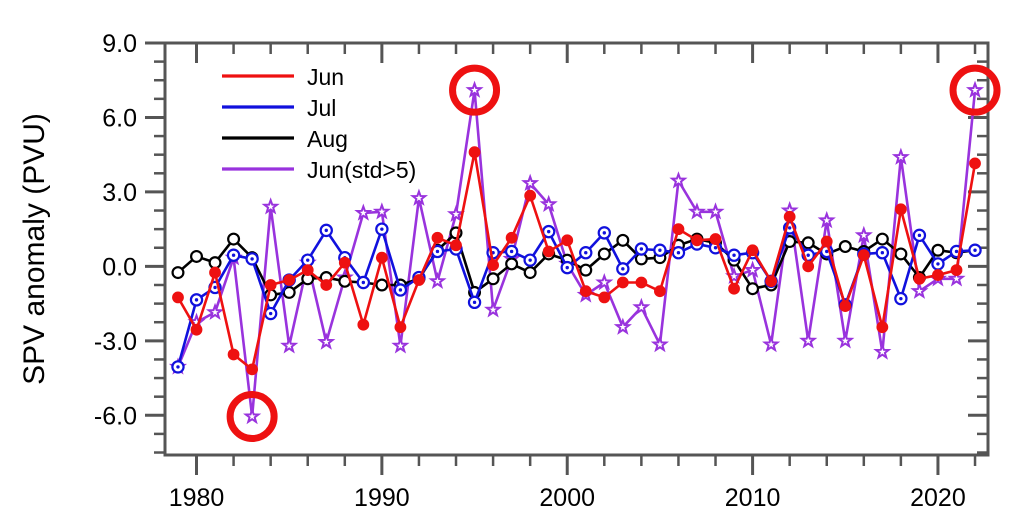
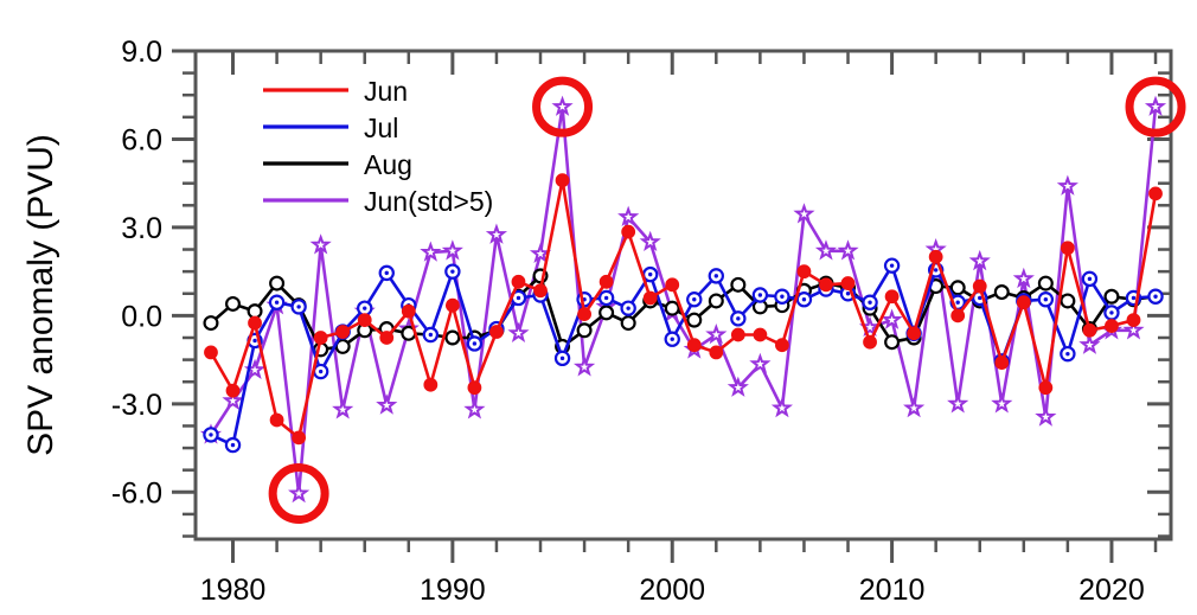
Jul/1980: -1.4 -> -4.4
Jun(std>5)/1980: -2.2 -> -2.9
Jul/2000: -0.1 -> -0.8
Jul/2010: 0.6 -> 1.7
